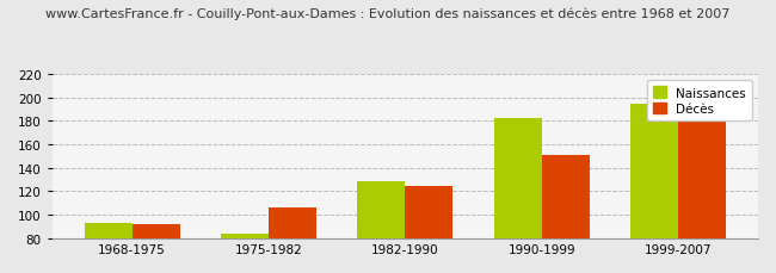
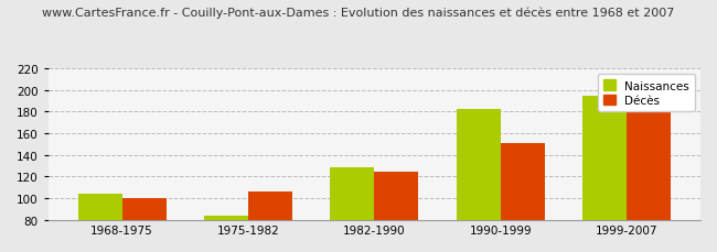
Naissances/1968-1975: 93 -> 104
Décès/1968-1975: 92 -> 100
